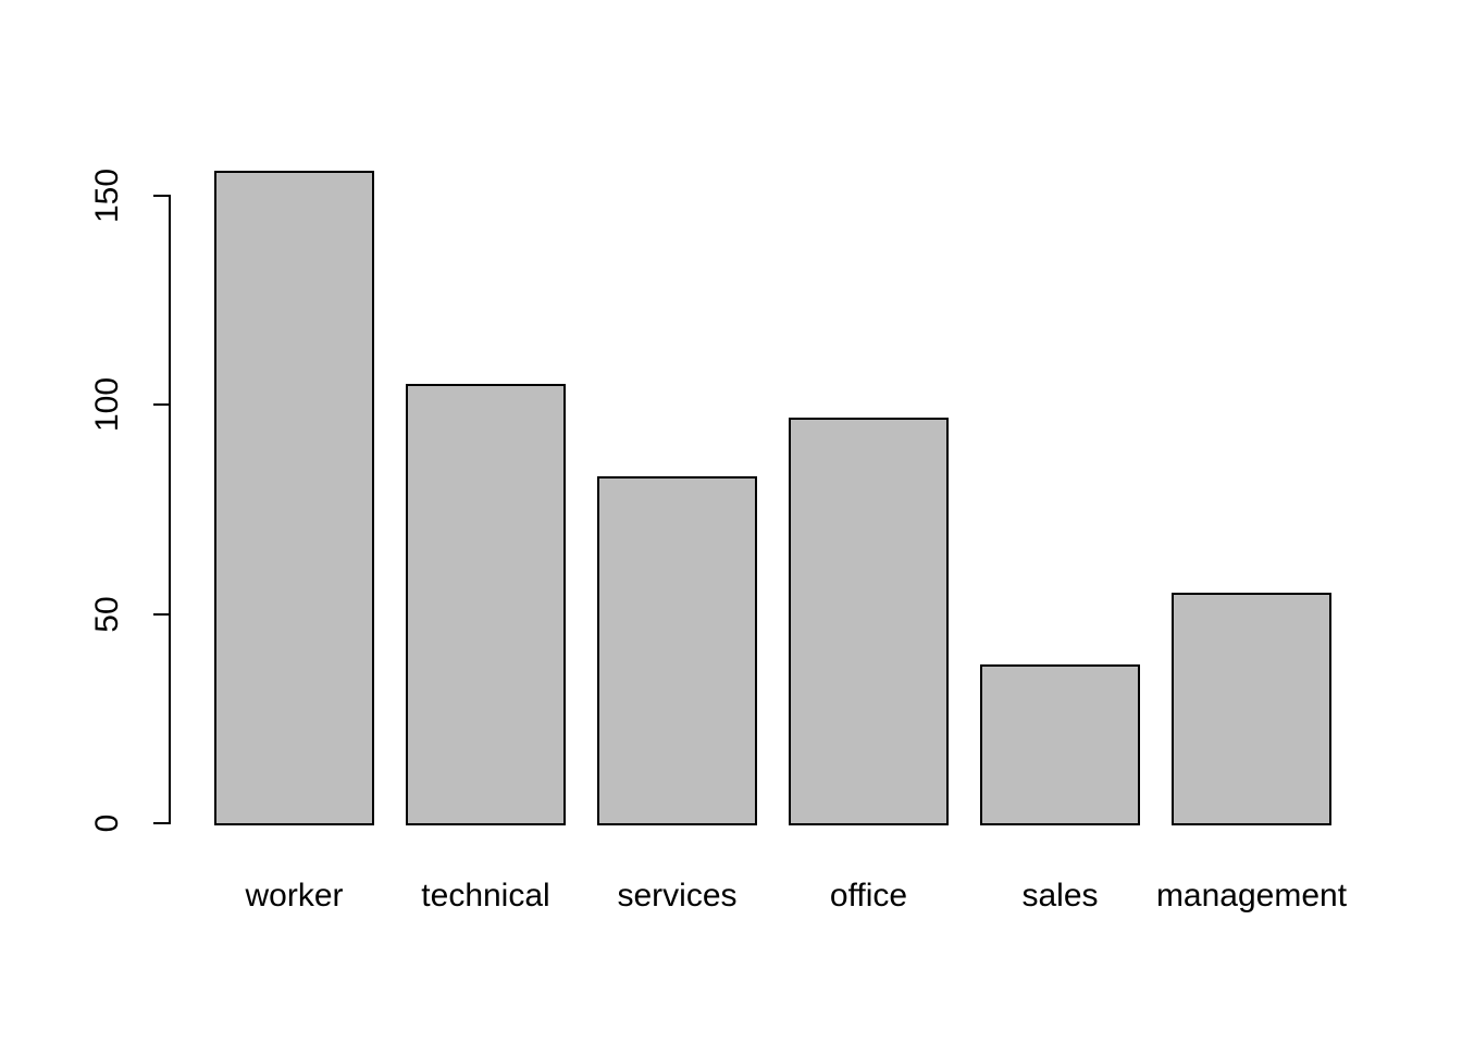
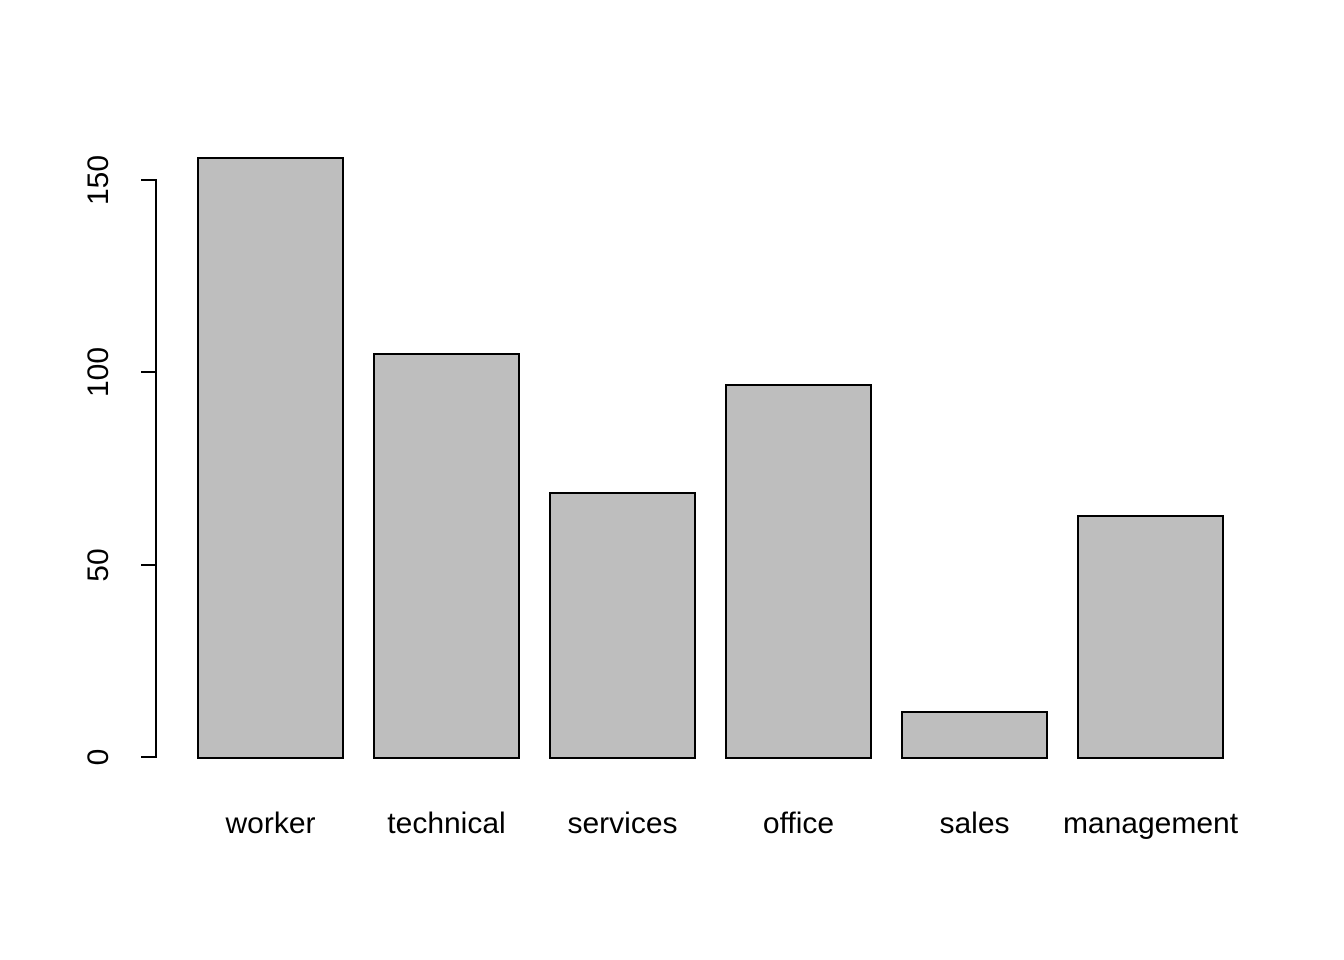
services: 83 -> 69
sales: 38 -> 12
management: 55 -> 63
